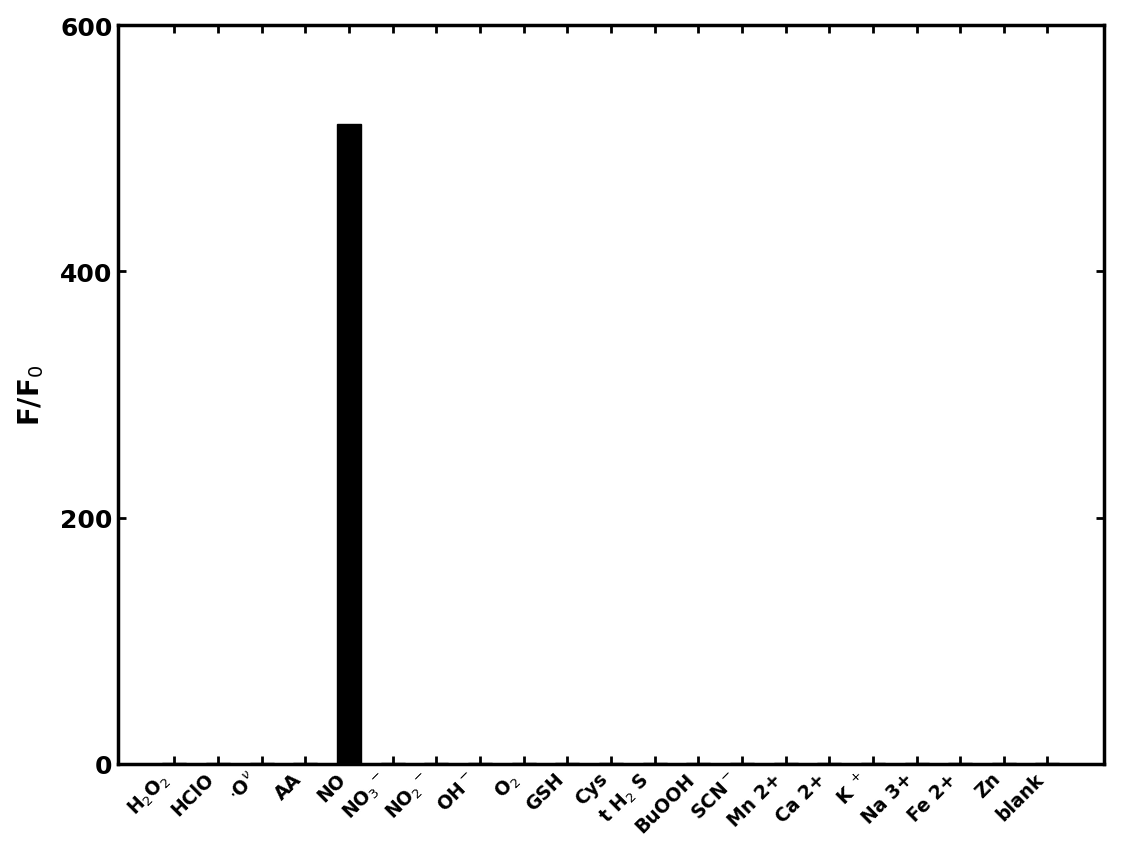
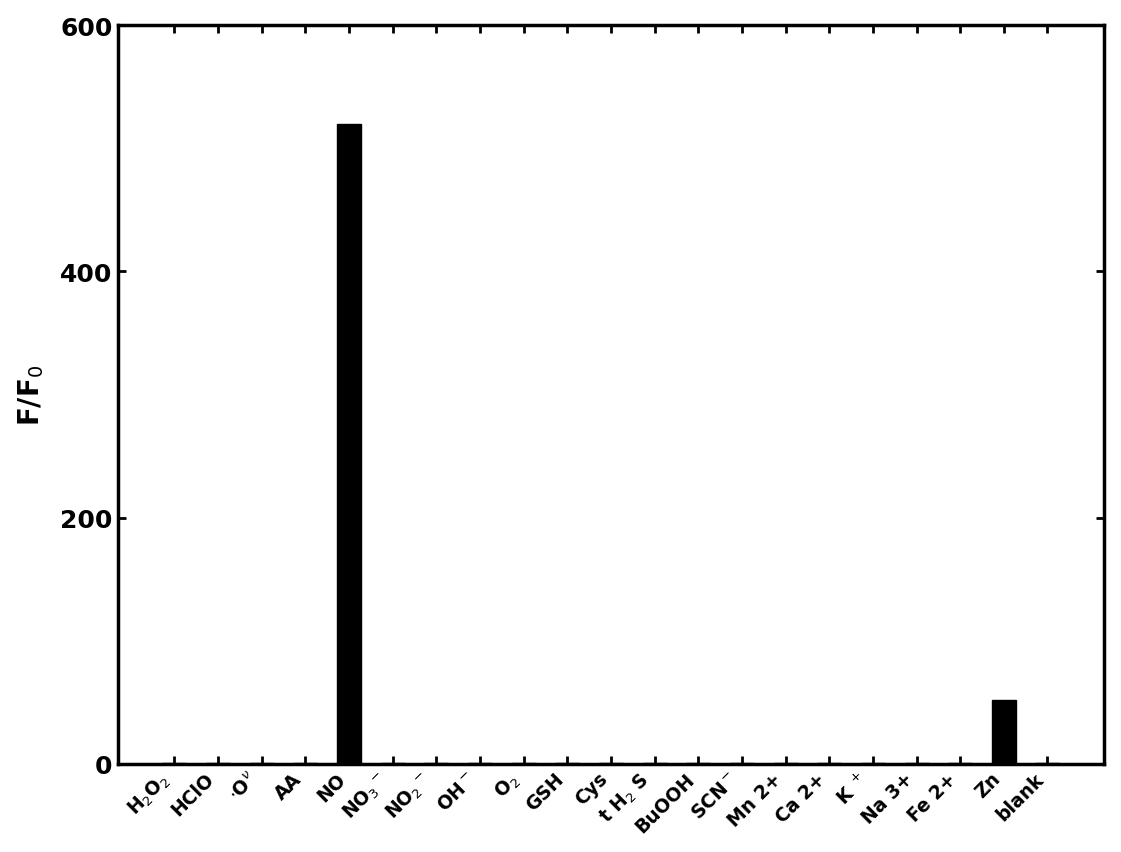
Zn: 1 -> 52
